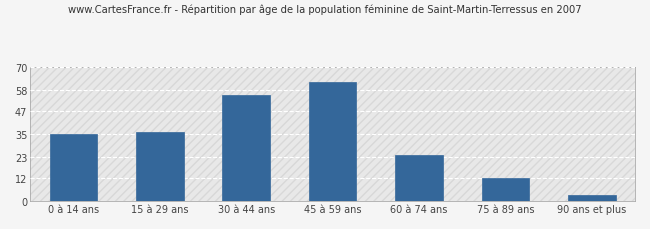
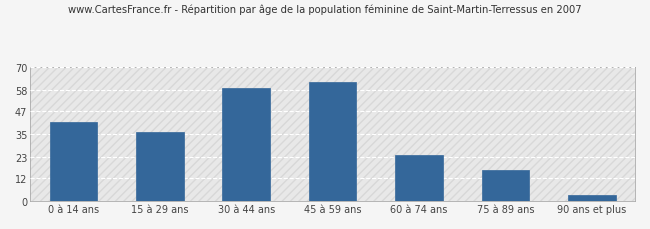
0 à 14 ans: 35 -> 41
30 à 44 ans: 55 -> 59
75 à 89 ans: 12 -> 16
